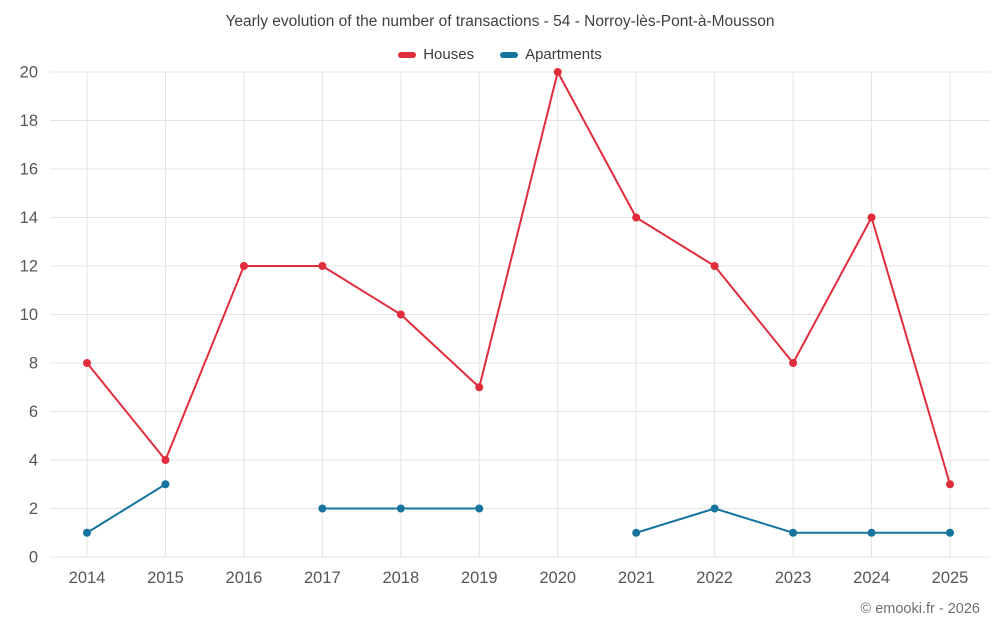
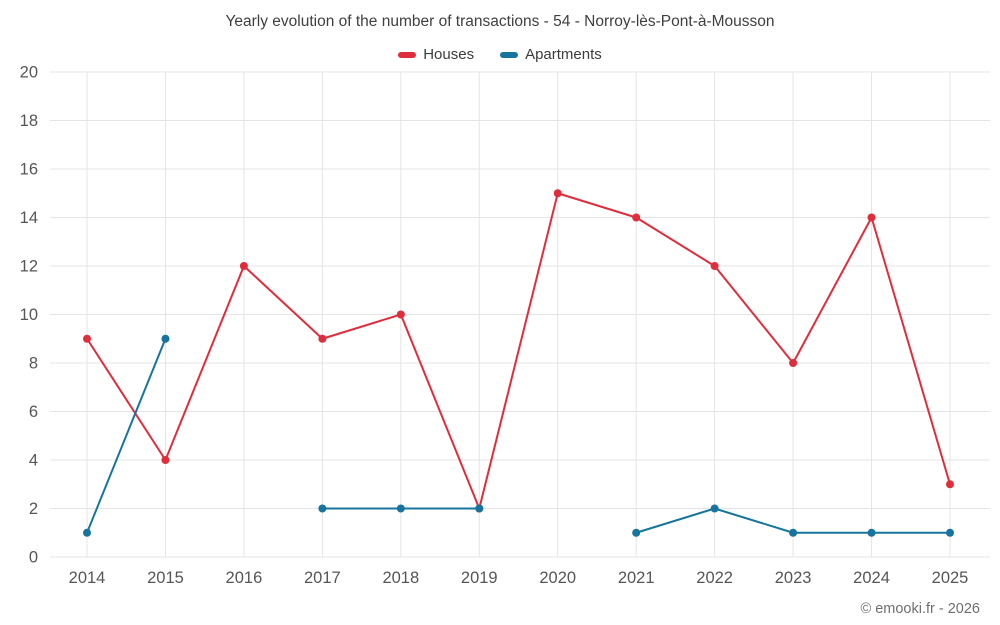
Houses/2014: 8 -> 9
Apartments/2015: 3 -> 9
Houses/2017: 12 -> 9
Houses/2019: 7 -> 2
Houses/2020: 20 -> 15
